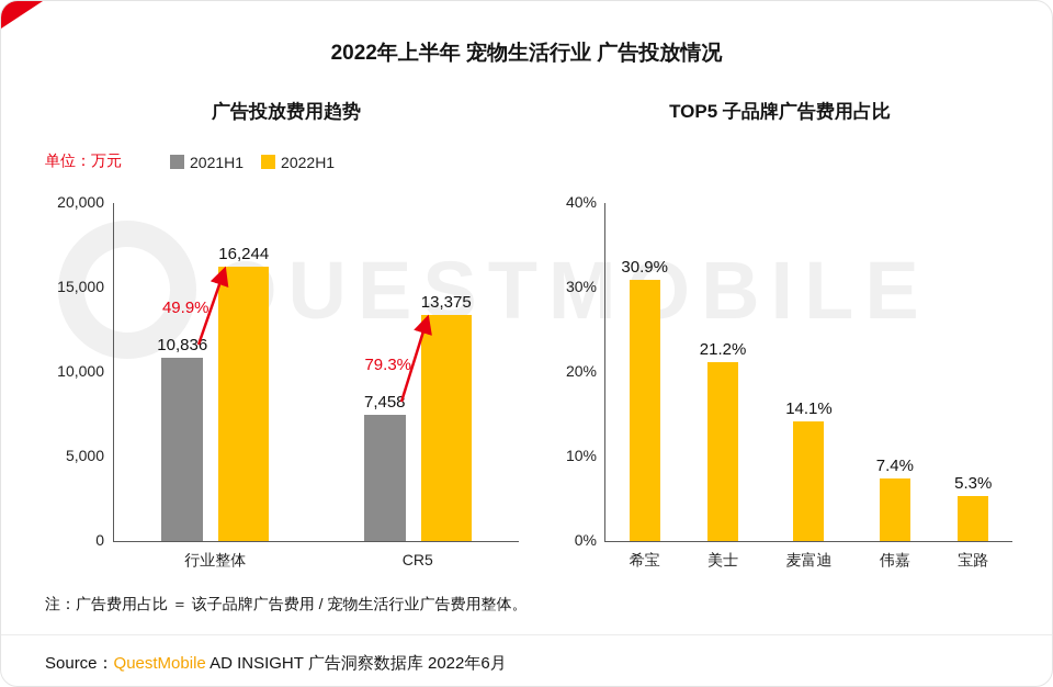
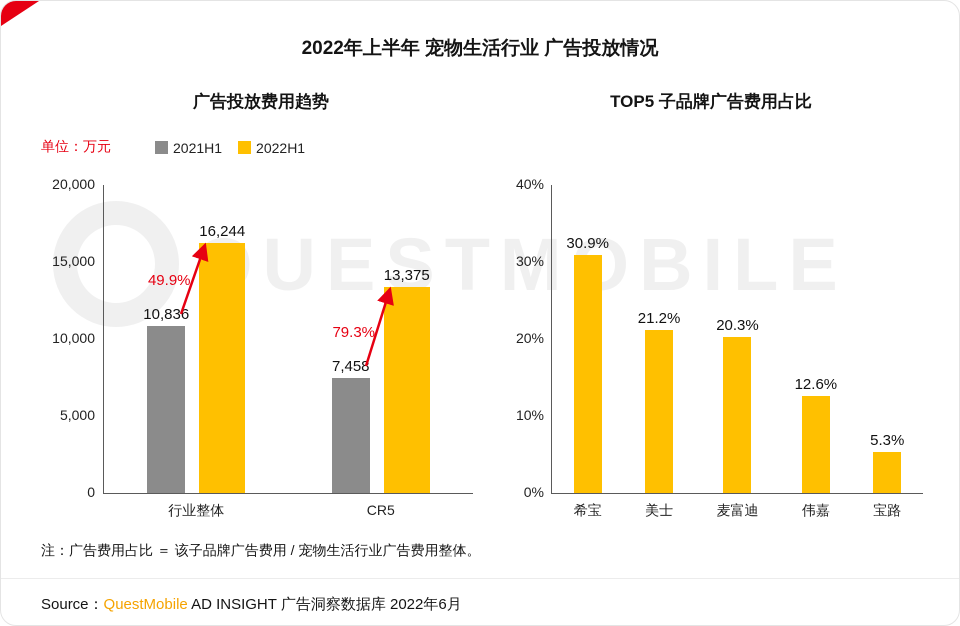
TOP5 子品牌广告费用占比/麦富迪: 14.1% -> 20.3%
TOP5 子品牌广告费用占比/伟嘉: 7.4% -> 12.6%
